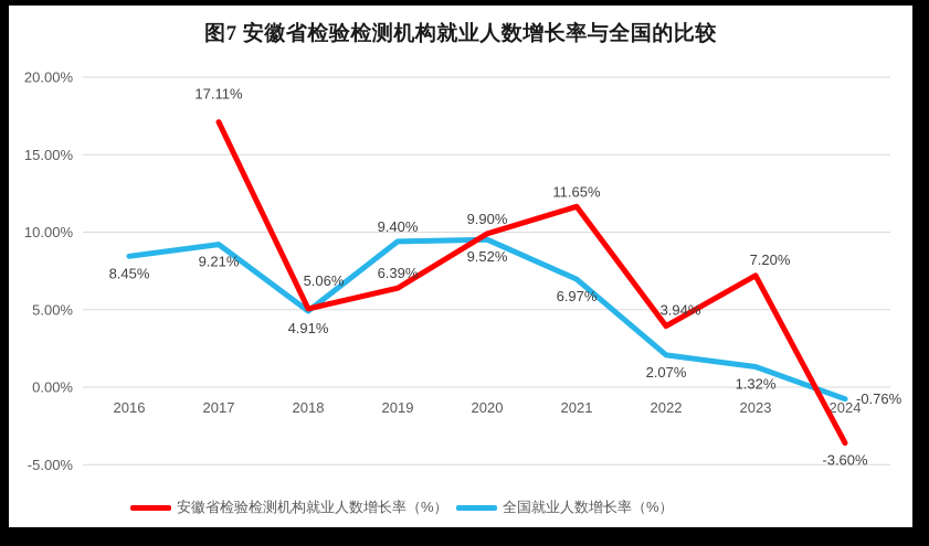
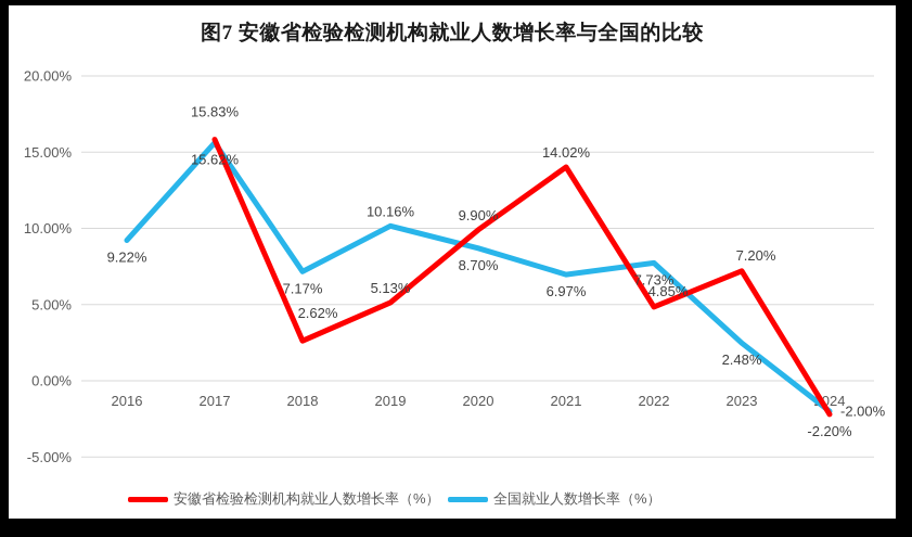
全国就业人数增长率（%）/2016: 8.45% -> 9.22%
安徽省检验检测机构就业人数增长率（%）/2017: 17.11% -> 15.83%
全国就业人数增长率（%）/2017: 9.21% -> 15.62%
安徽省检验检测机构就业人数增长率（%）/2018: 5.06% -> 2.62%
全国就业人数增长率（%）/2018: 4.91% -> 7.17%
安徽省检验检测机构就业人数增长率（%）/2019: 6.39% -> 5.13%
全国就业人数增长率（%）/2019: 9.40% -> 10.16%
全国就业人数增长率（%）/2020: 9.52% -> 8.70%
安徽省检验检测机构就业人数增长率（%）/2021: 11.65% -> 14.02%
安徽省检验检测机构就业人数增长率（%）/2022: 3.94% -> 4.85%
全国就业人数增长率（%）/2022: 2.07% -> 7.73%
全国就业人数增长率（%）/2023: 1.32% -> 2.48%
安徽省检验检测机构就业人数增长率（%）/2024: -3.60% -> -2.20%
全国就业人数增长率（%）/2024: -0.76% -> -2.00%
